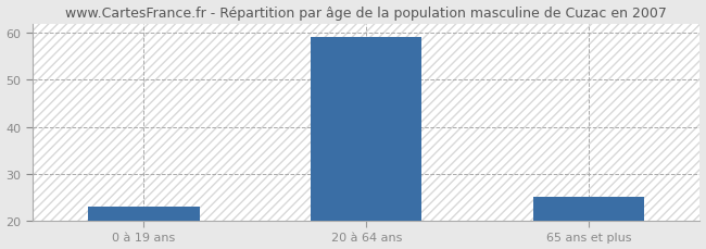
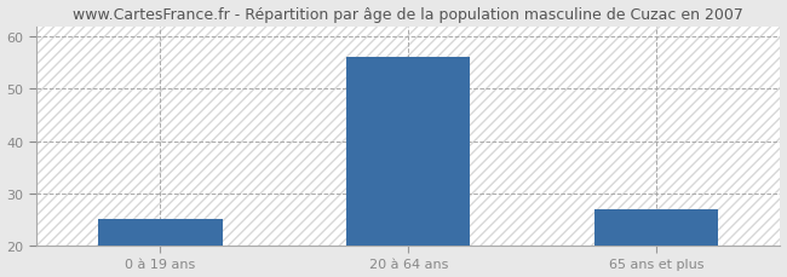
0 à 19 ans: 23 -> 25
20 à 64 ans: 59 -> 56
65 ans et plus: 25 -> 27
